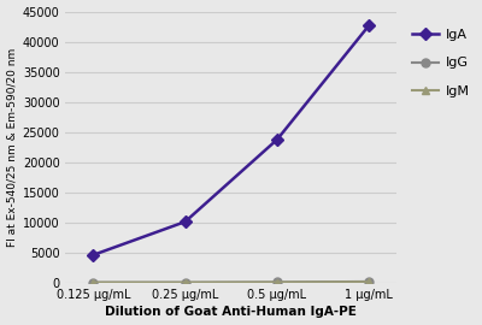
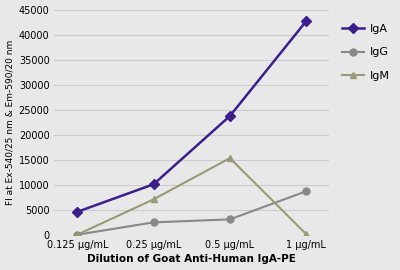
IgG/0.25 μg/mL: 200 -> 2600
IgM/0.25 μg/mL: 200 -> 7200
IgG/0.5 μg/mL: 200 -> 3200
IgM/0.5 μg/mL: 200 -> 15400
IgG/1 μg/mL: 300 -> 8800
